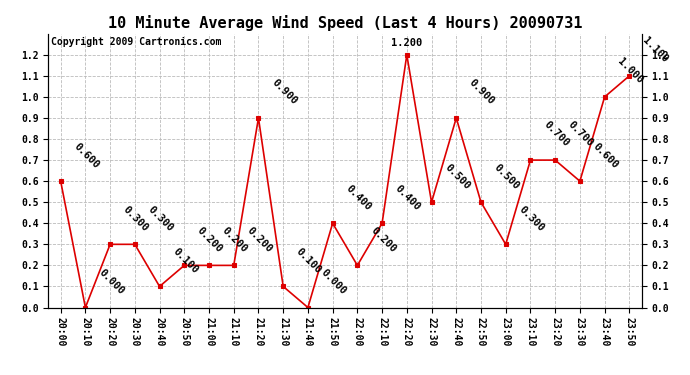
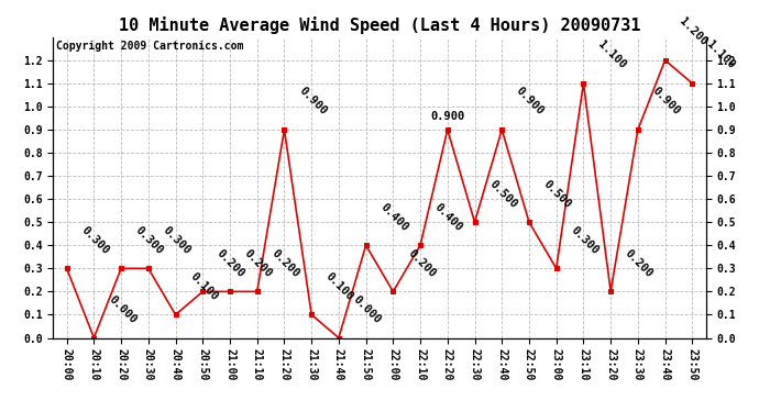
20:00: 0.600 -> 0.300
22:20: 1.200 -> 0.900
23:10: 0.700 -> 1.100
23:20: 0.700 -> 0.200
23:30: 0.600 -> 0.900
23:40: 1.000 -> 1.200
